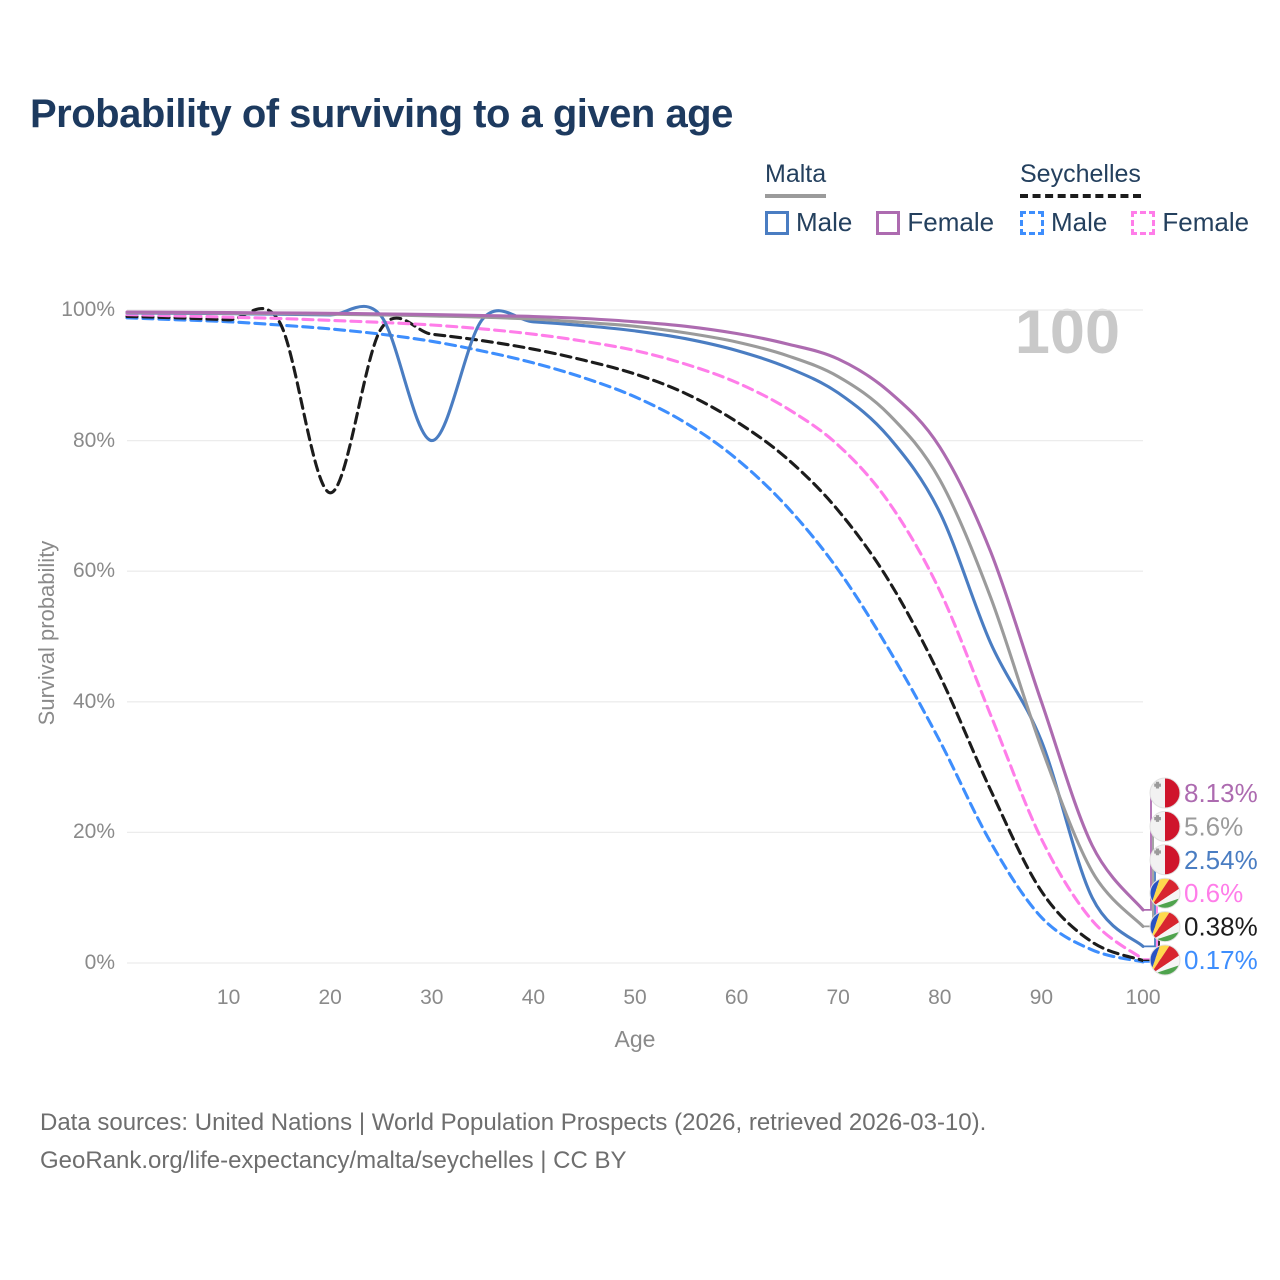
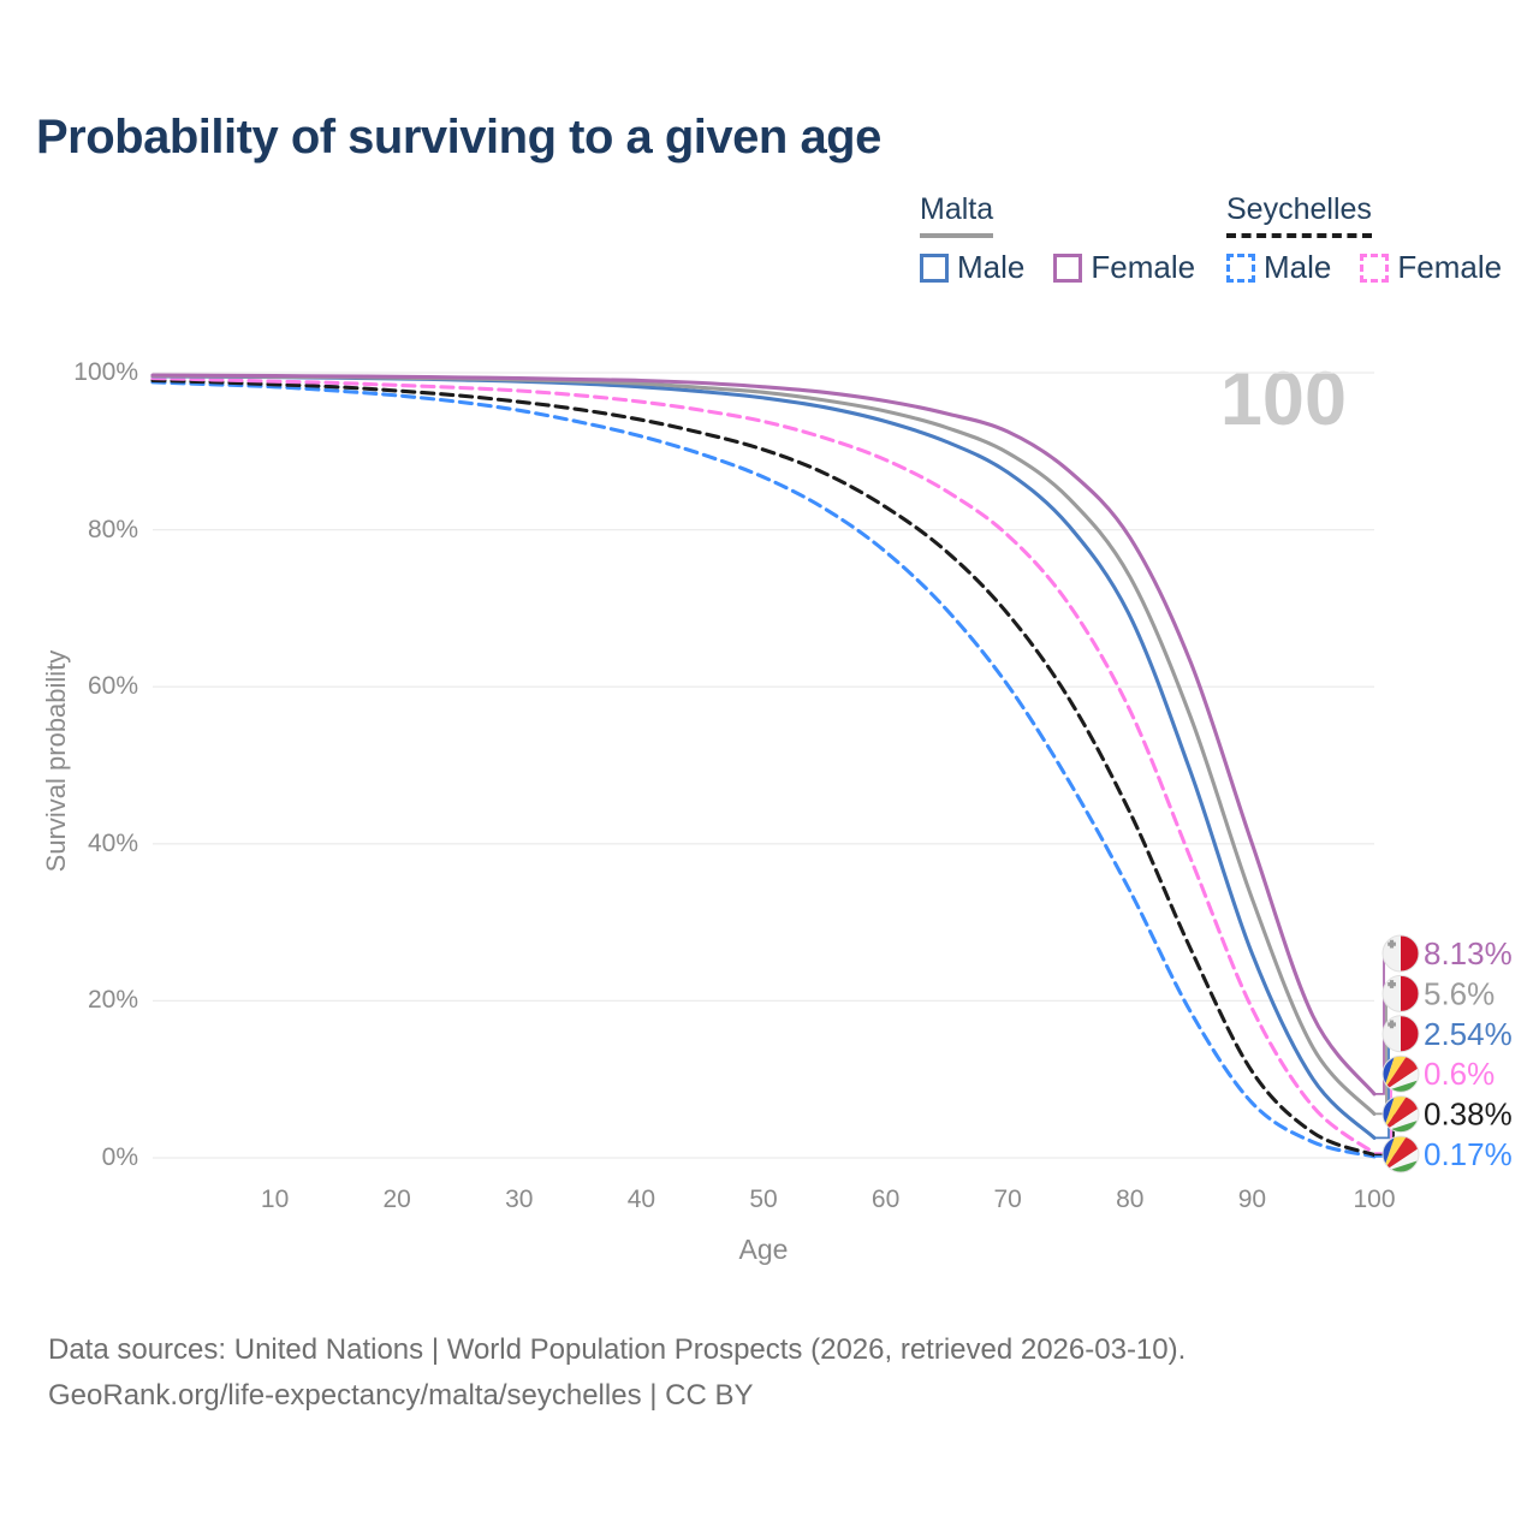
Seychelles/20: 72% -> 98%
Malta Male/30: 80% -> 99%
Malta Male/90: 34% -> 26%
